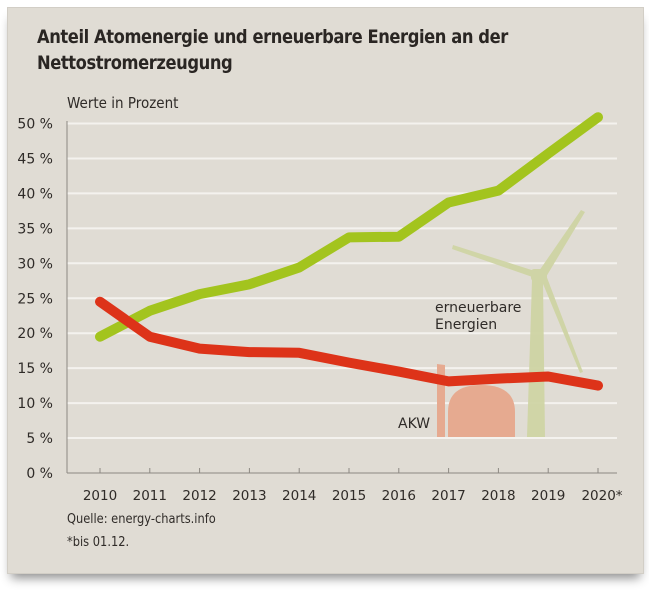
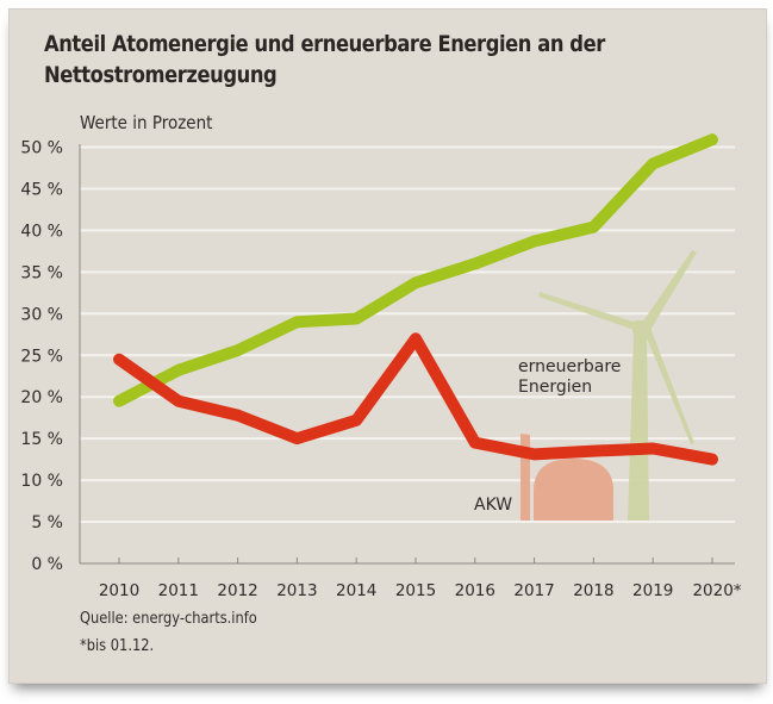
erneuerbare Energien/2013: 27% -> 29%
AKW/2013: 17% -> 15%
AKW/2015: 16% -> 27%
erneuerbare Energien/2016: 34% -> 36%
erneuerbare Energien/2019: 46% -> 48%
